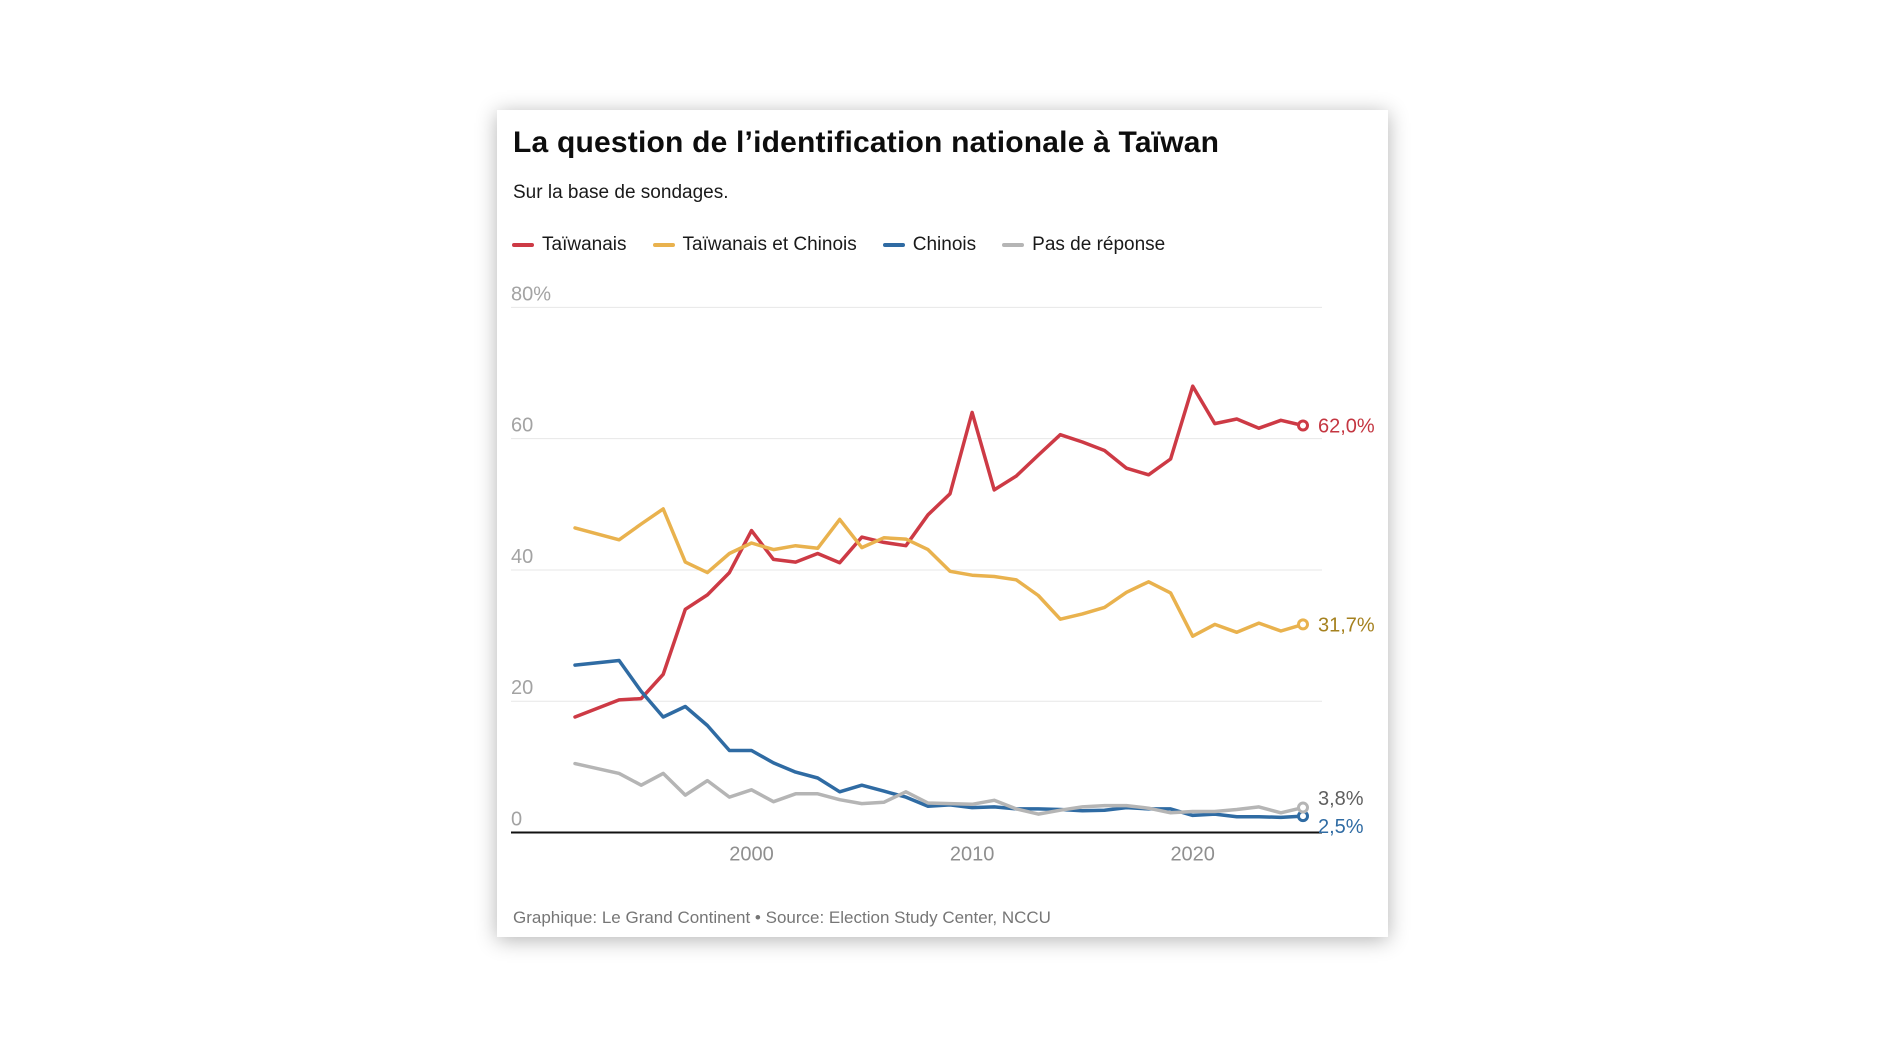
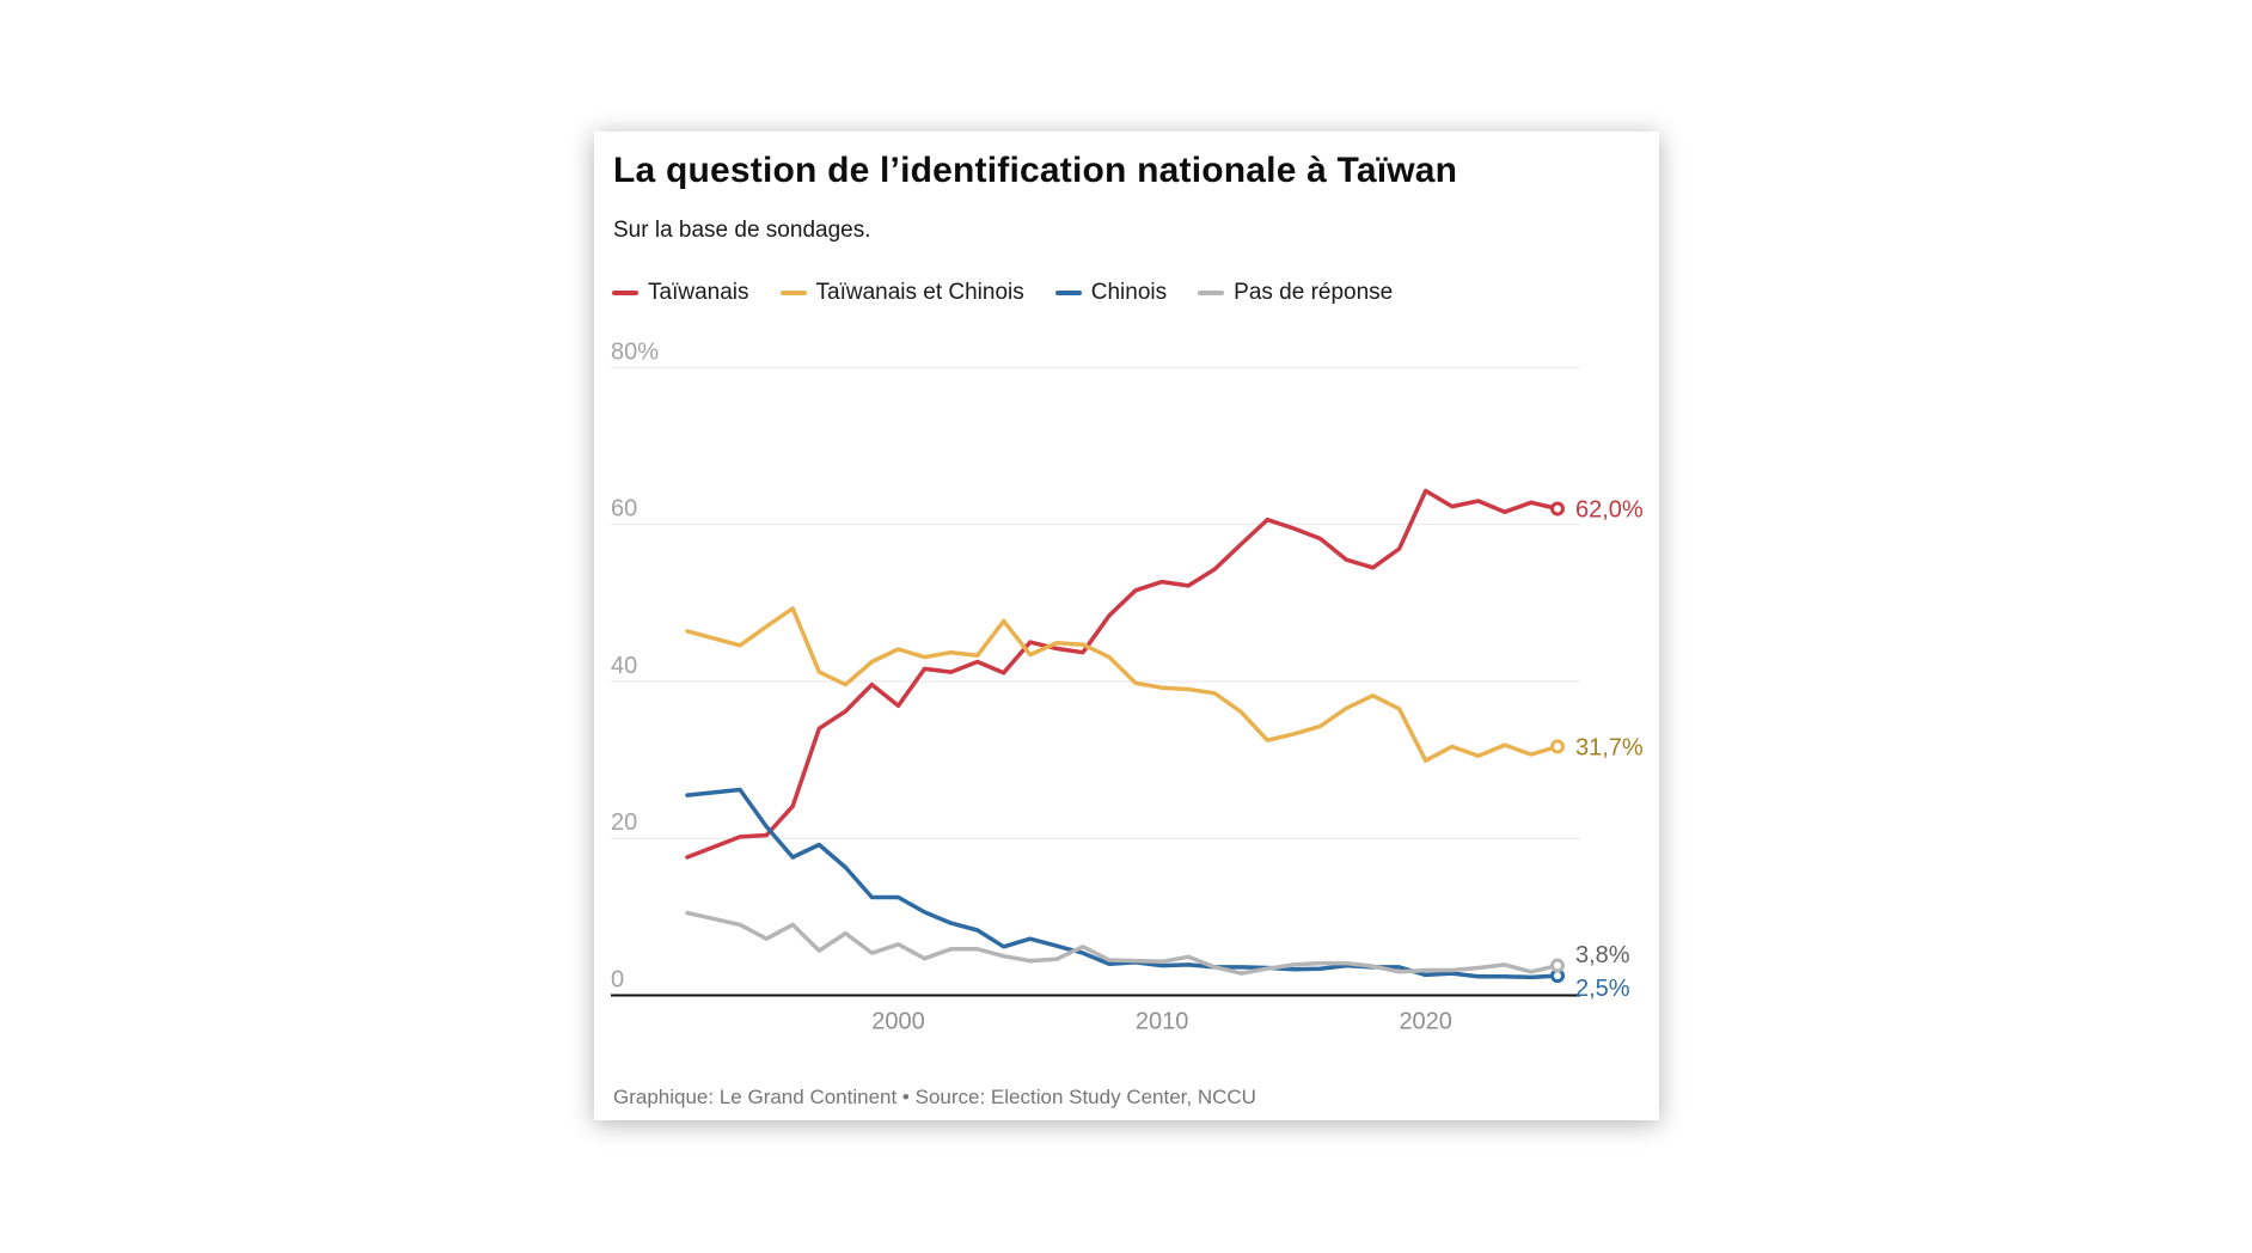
Taïwanais/2000: 46% -> 37%
Taïwanais/2010: 64% -> 53%
Taïwanais/2020: 68% -> 64%
